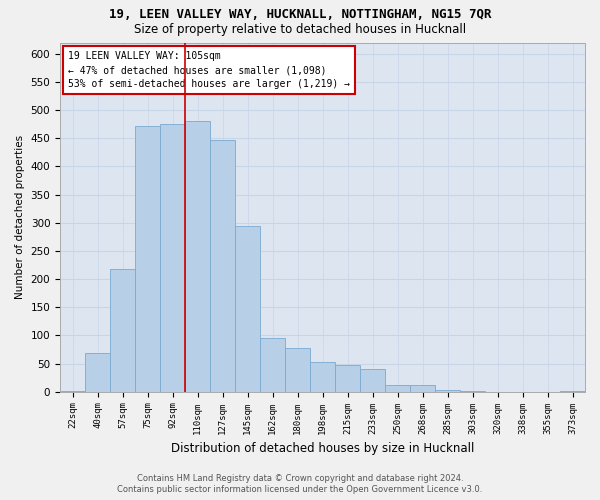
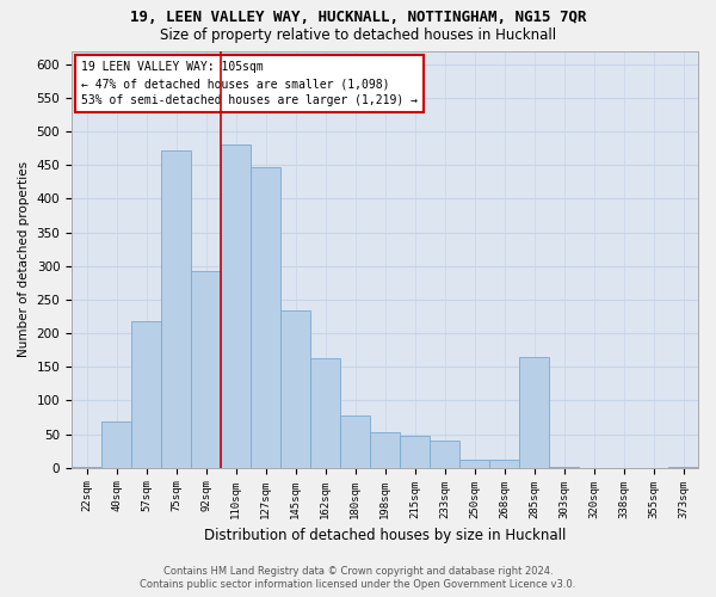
92sqm: 475 -> 292
145sqm: 295 -> 234
162sqm: 95 -> 162
285sqm: 3 -> 164
